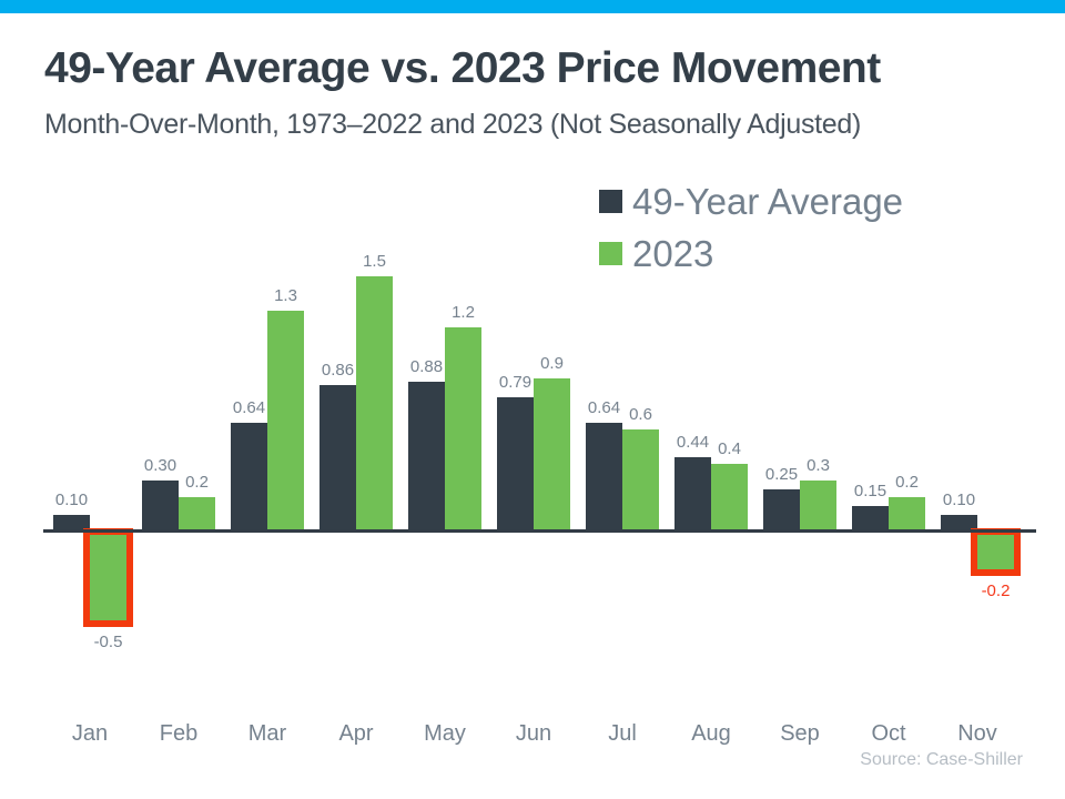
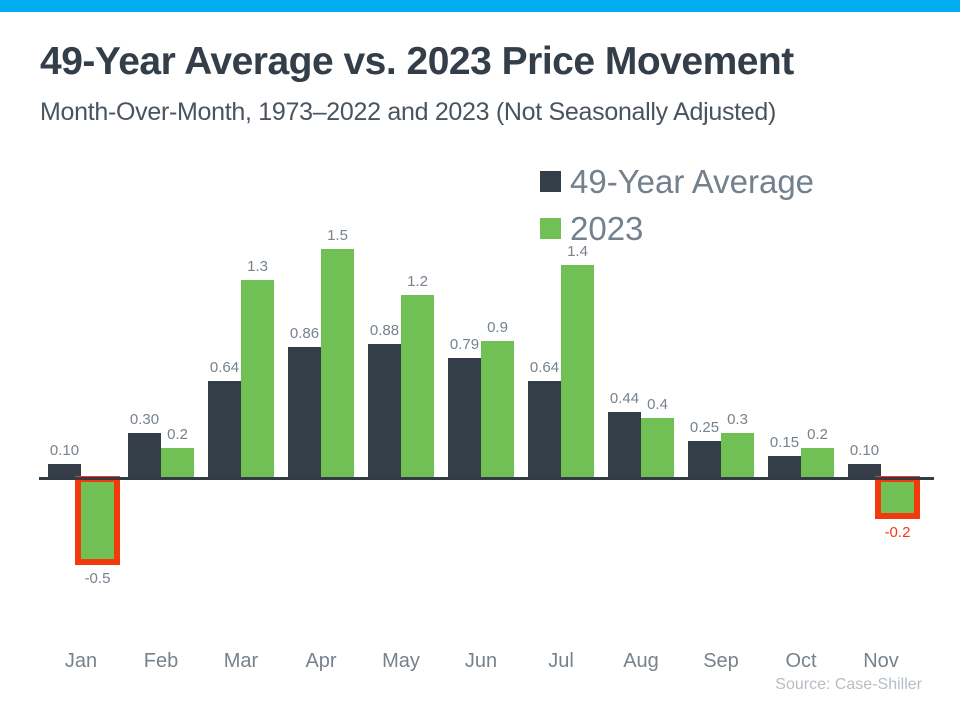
2023/Jul: 0.6 -> 1.4
